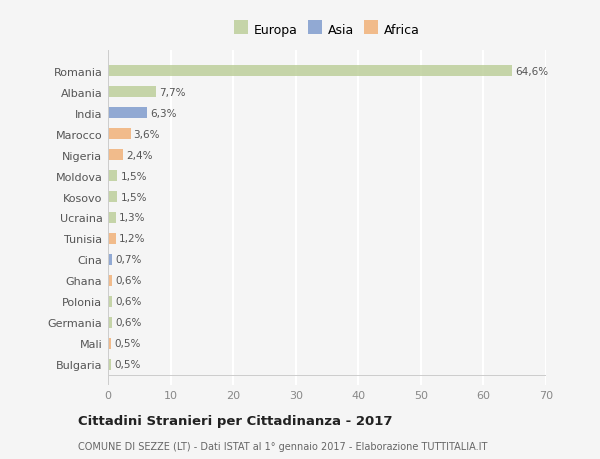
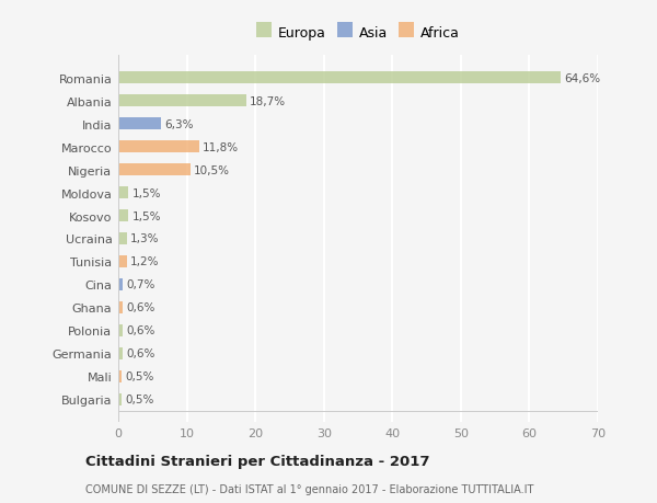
Albania: 7,7% -> 18,7%
Marocco: 3,6% -> 11,8%
Nigeria: 2,4% -> 10,5%
